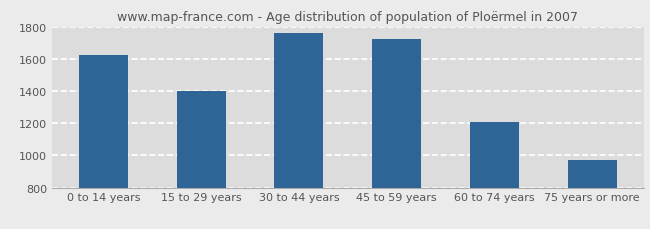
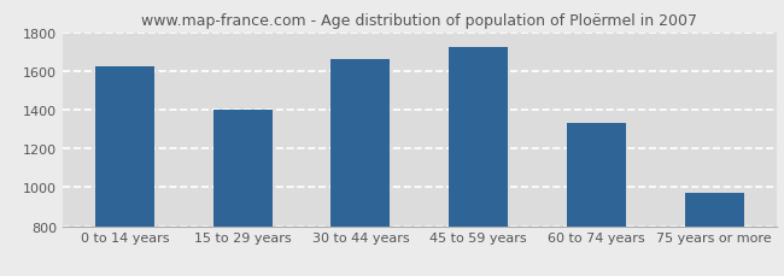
30 to 44 years: 1760 -> 1660
60 to 74 years: 1200 -> 1330
